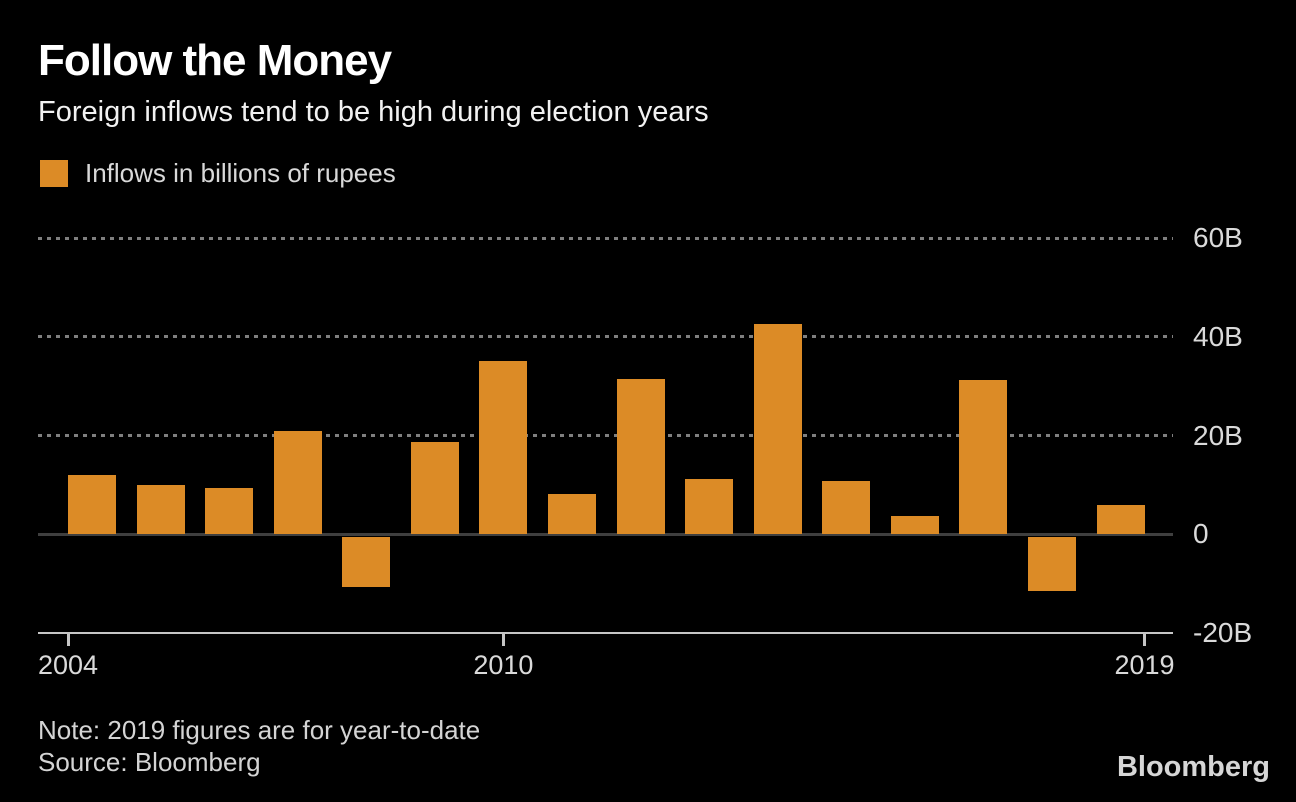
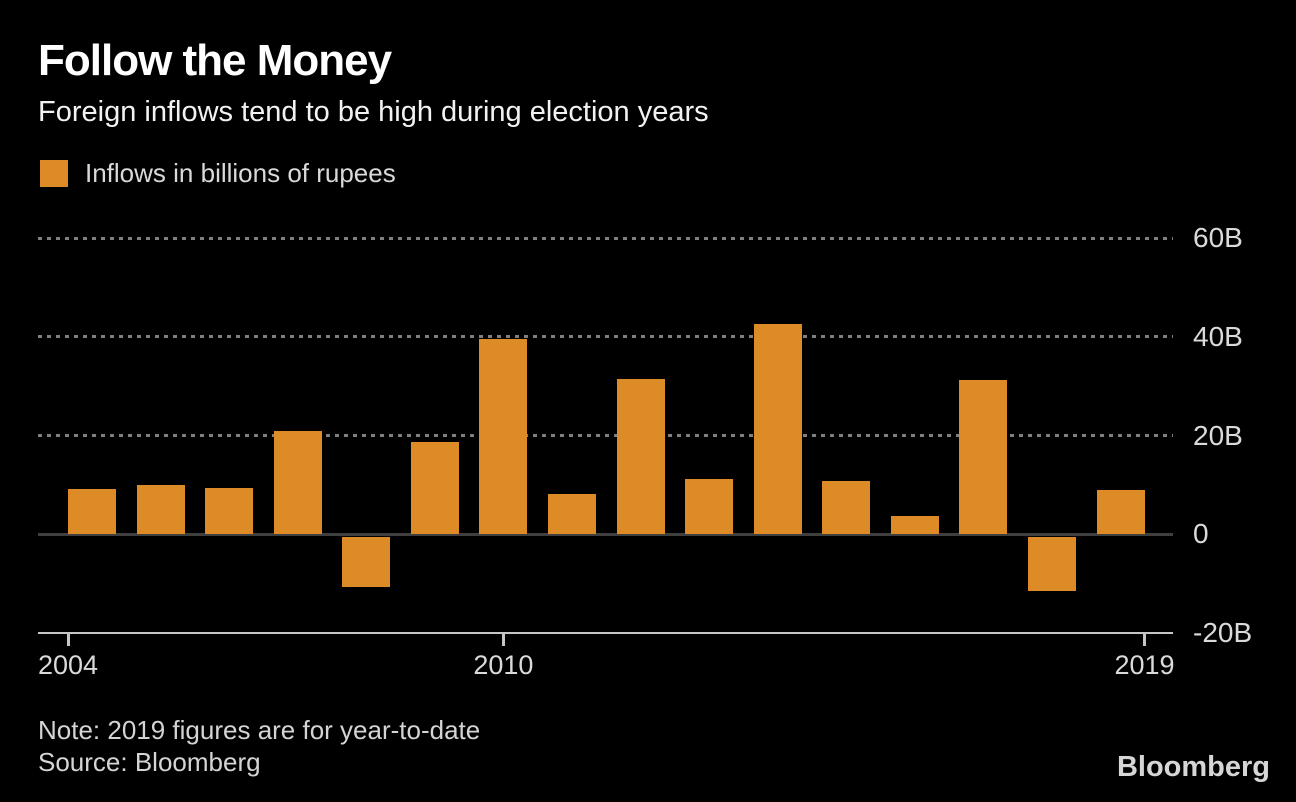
2004: 12B -> 9B
2010: 35B -> 40B
2019: 6B -> 9B
